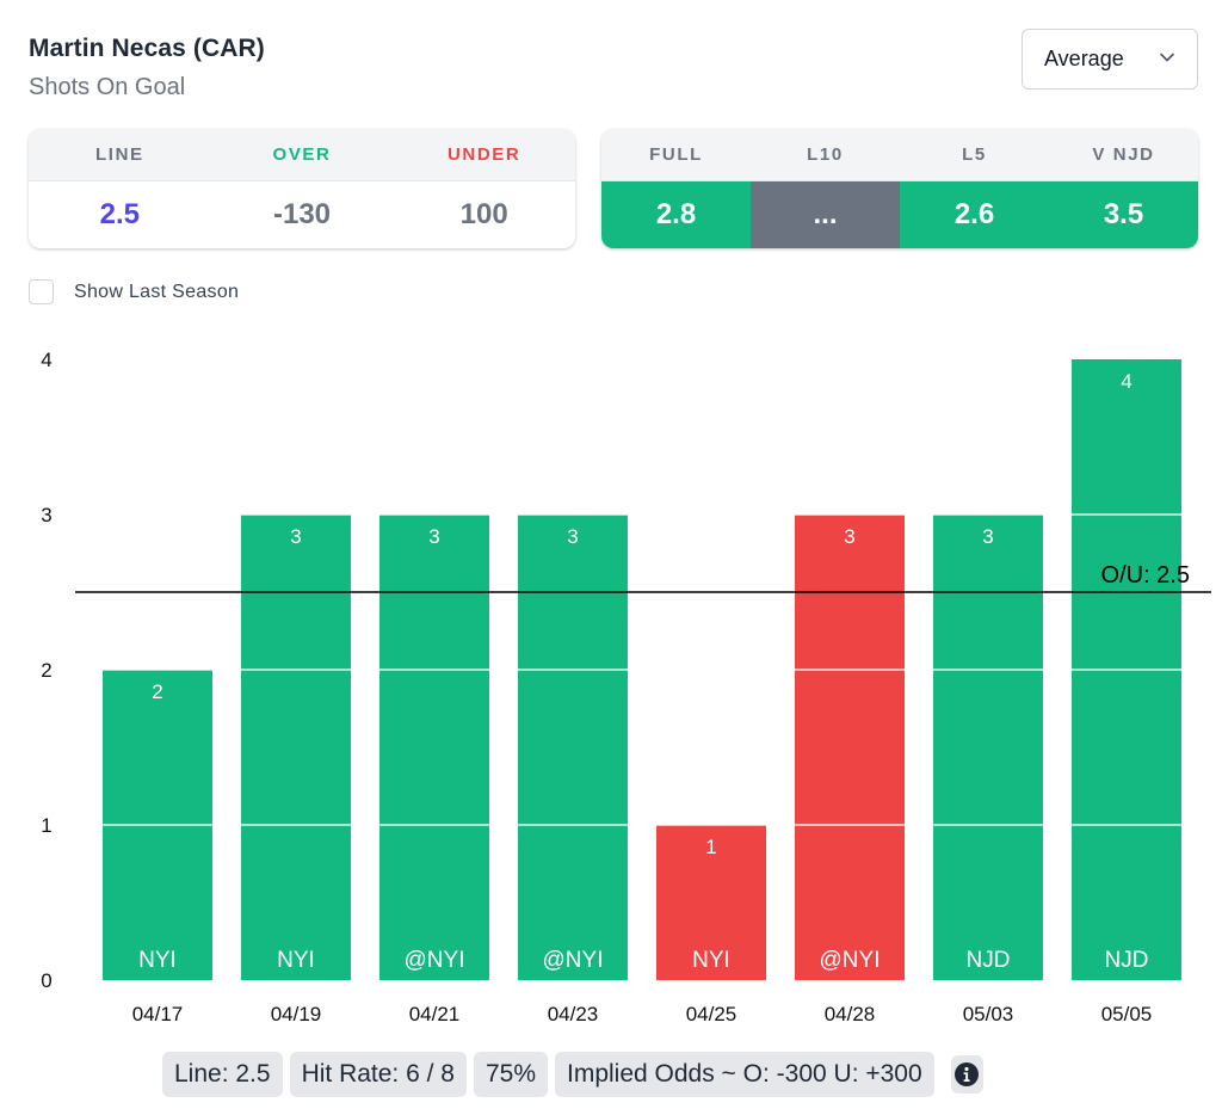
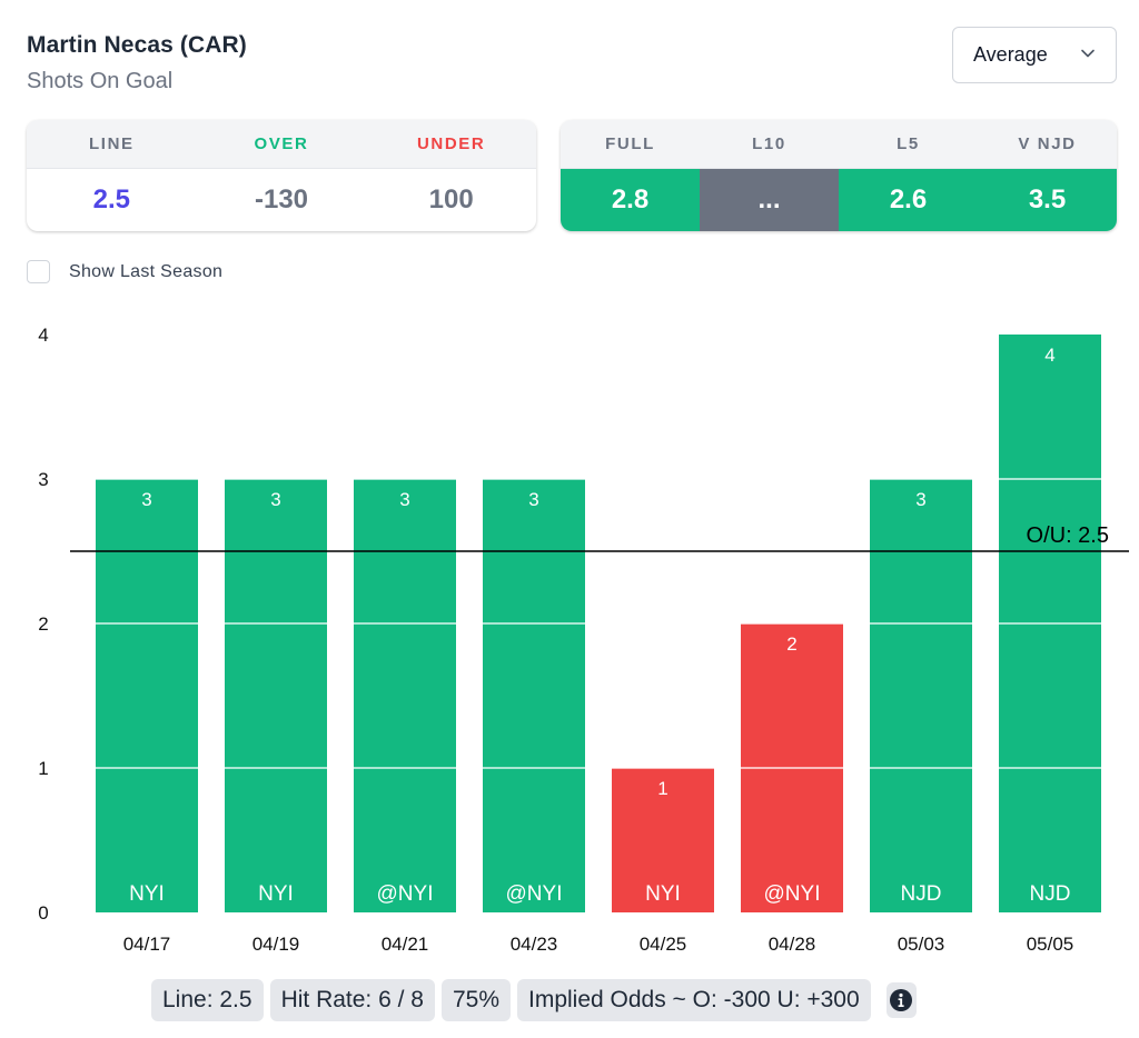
04/17: 2 -> 3
04/28: 3 -> 2
